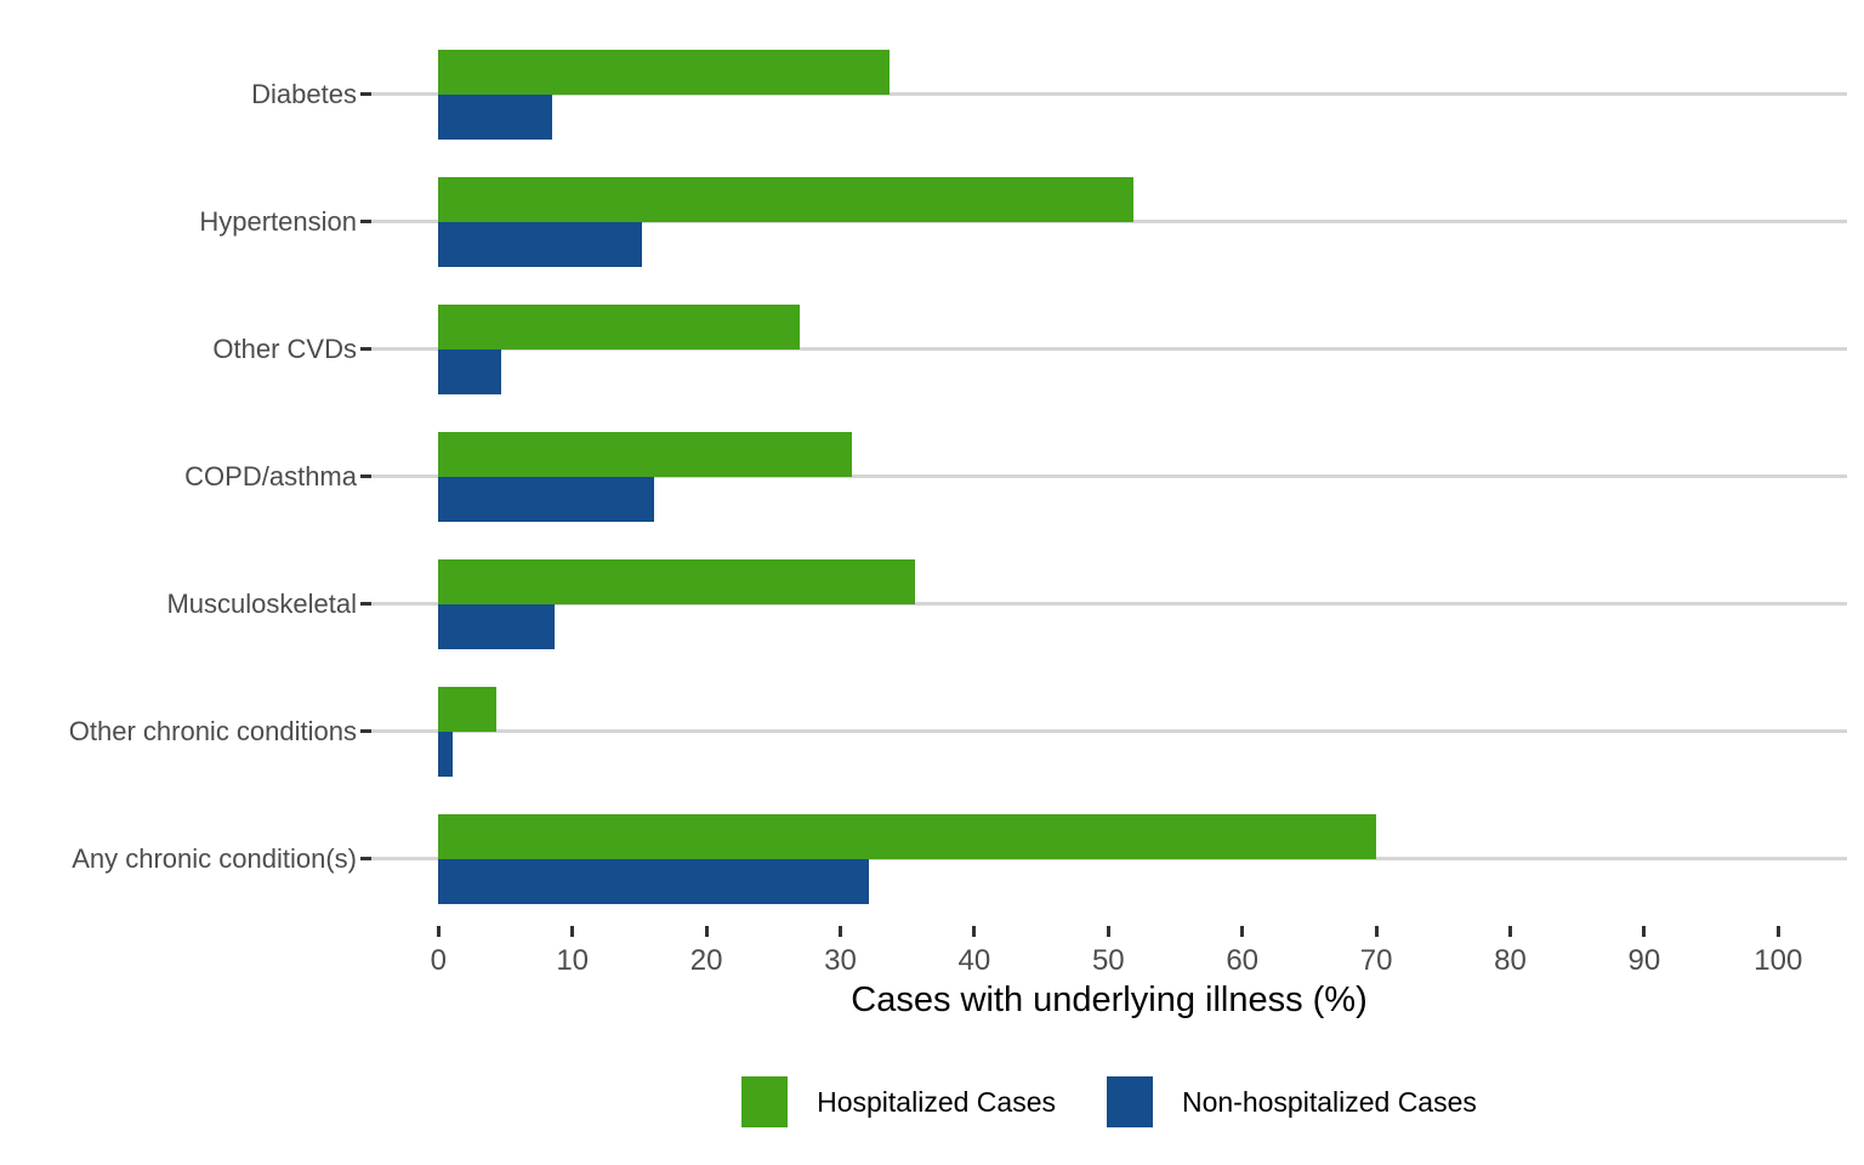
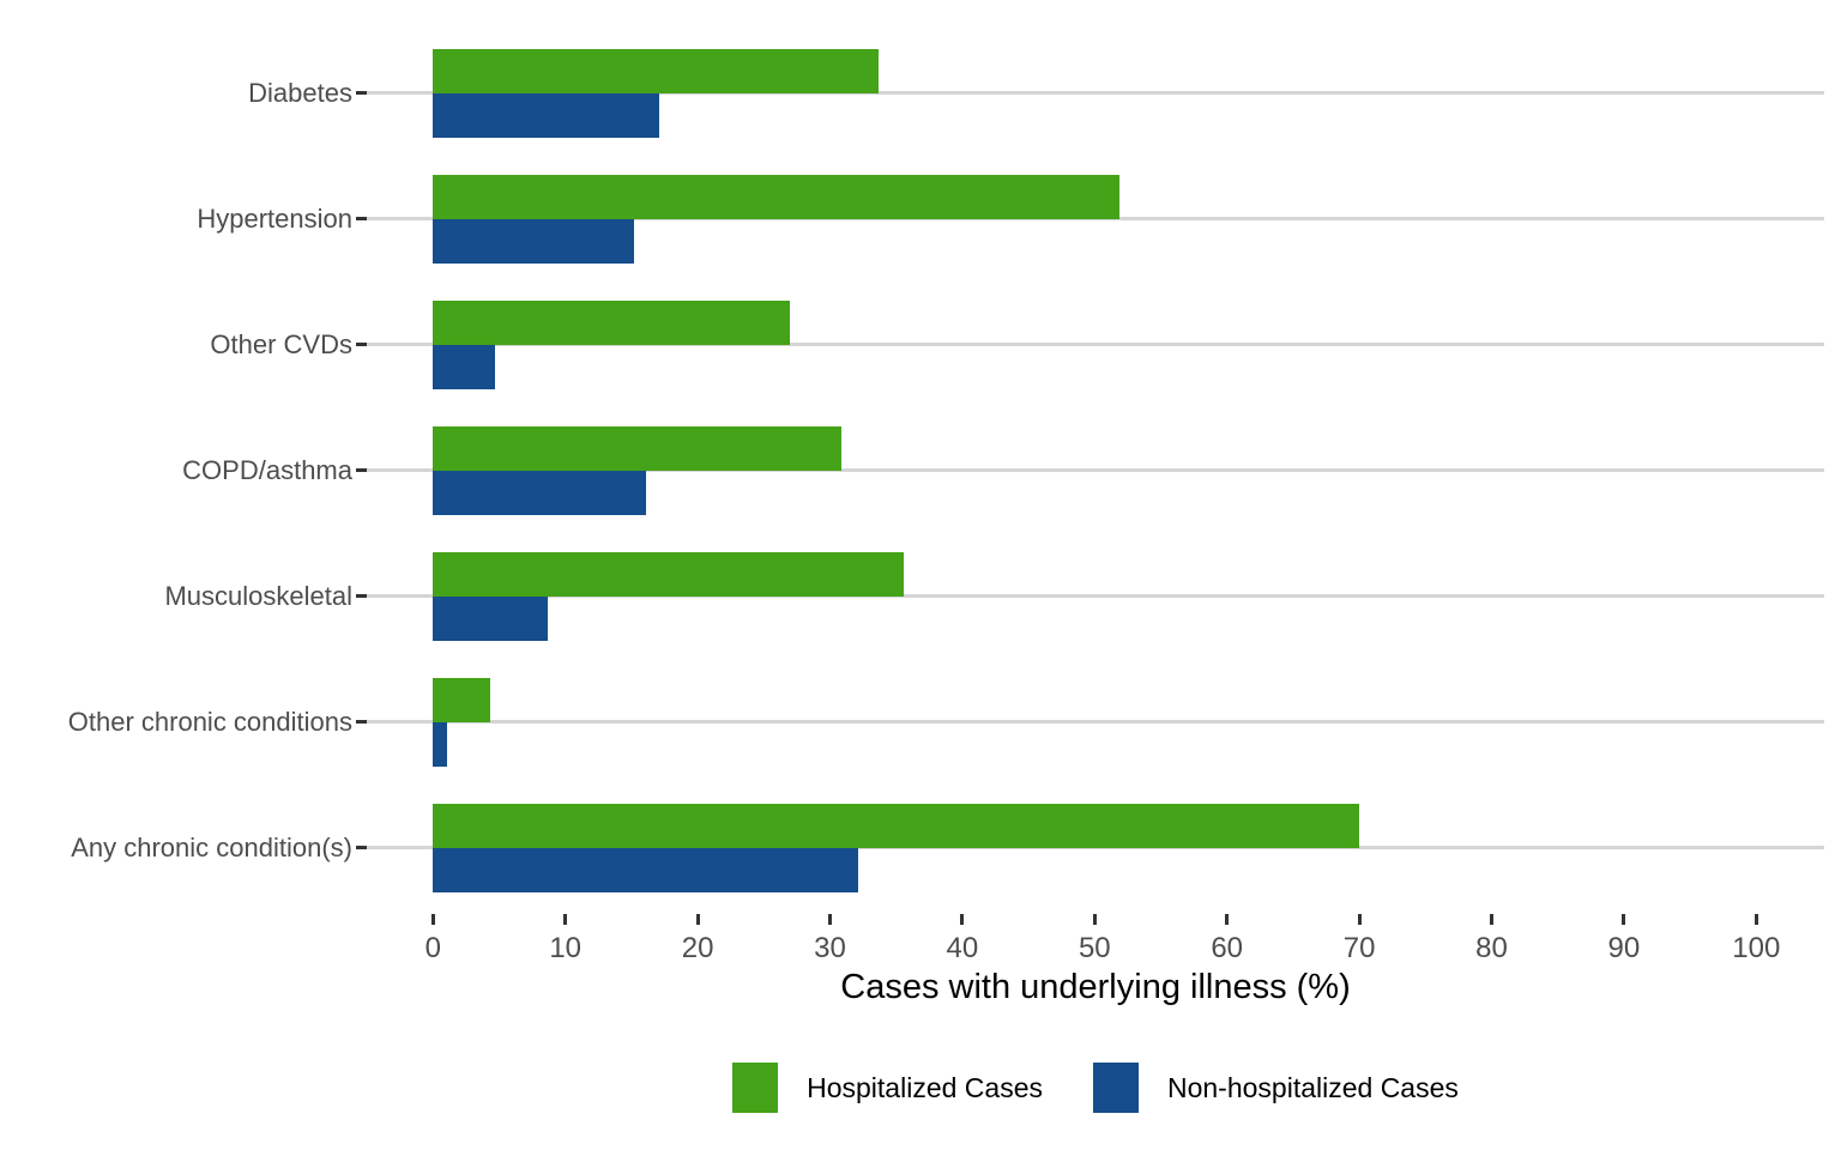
Non-hospitalized Cases/Diabetes: 8.5 -> 17.1
